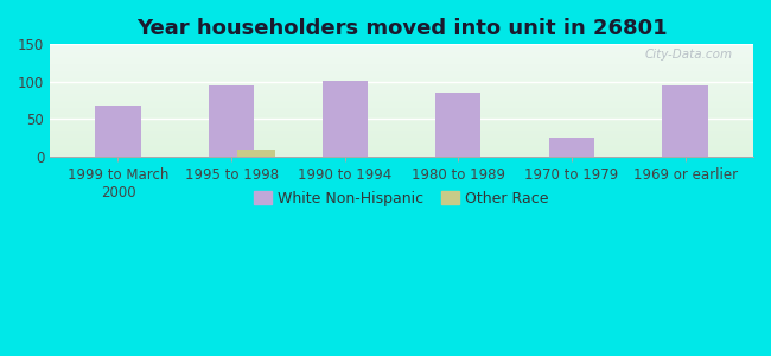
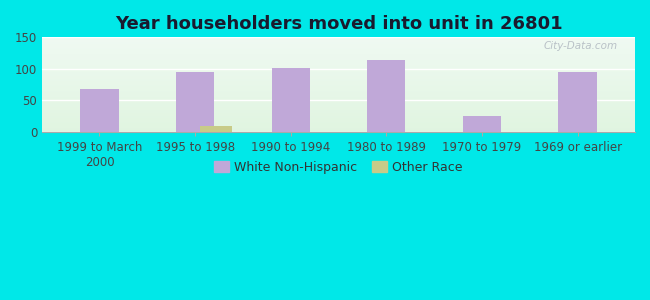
White Non-Hispanic/1980 to 1989: 86 -> 114
